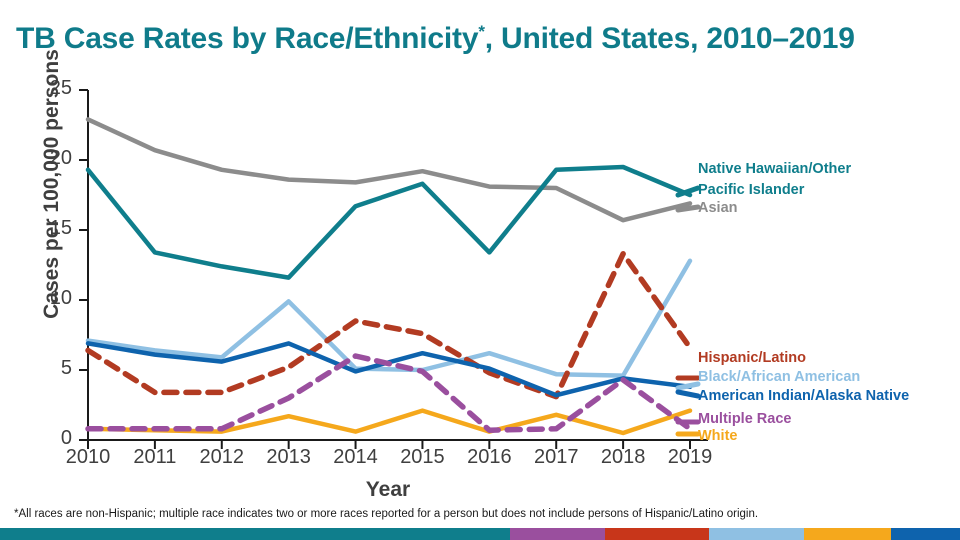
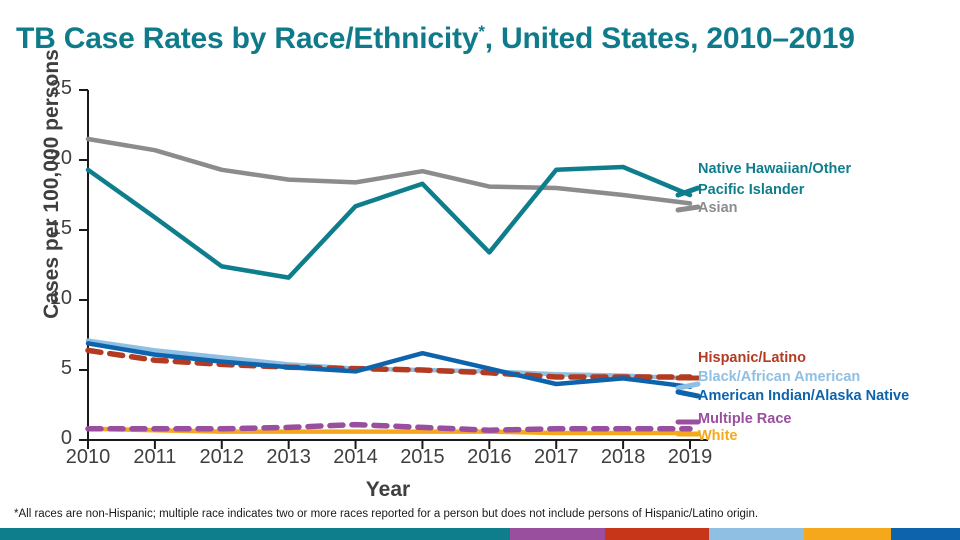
Asian/2010: 22.9 -> 21.5
Native Hawaiian/Other Pacific Islander/2011: 13.4 -> 15.9
Hispanic/Latino/2011: 3.4 -> 5.7
Hispanic/Latino/2012: 3.4 -> 5.4
Black/African American/2013: 9.9 -> 5.4
American Indian/Alaska Native/2013: 6.9 -> 5.2
Multiple Race/2013: 3.0 -> 0.9
White/2013: 1.7 -> 0.6
Hispanic/Latino/2014: 8.5 -> 5.1
Multiple Race/2014: 6.0 -> 1.1
Hispanic/Latino/2015: 7.6 -> 5.0
Multiple Race/2015: 4.9 -> 0.9
White/2015: 2.1 -> 0.6
Black/African American/2016: 6.2 -> 4.9
Hispanic/Latino/2017: 3.1 -> 4.5
American Indian/Alaska Native/2017: 3.2 -> 4.0
White/2017: 1.8 -> 0.5
Asian/2018: 15.7 -> 17.5
Hispanic/Latino/2018: 13.3 -> 4.5
Multiple Race/2018: 4.3 -> 0.8
Hispanic/Latino/2019: 6.6 -> 4.5
Black/African American/2019: 12.8 -> 4.4
White/2019: 2.1 -> 0.5
